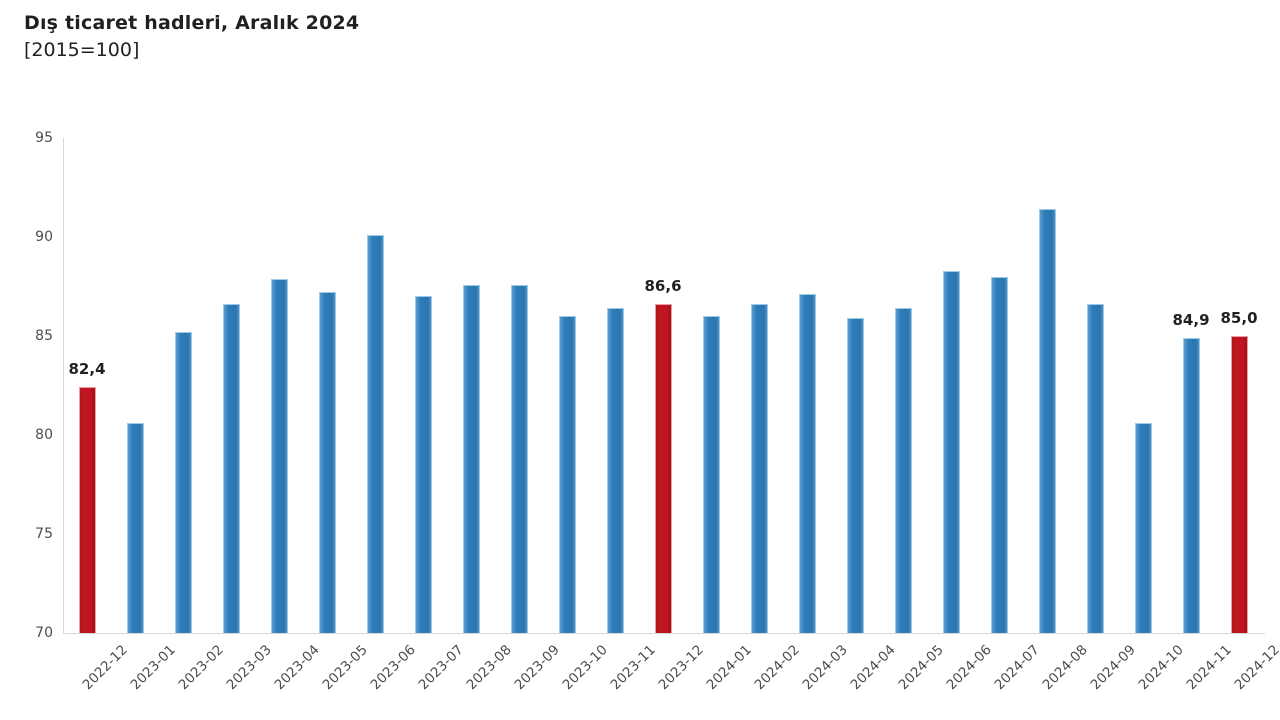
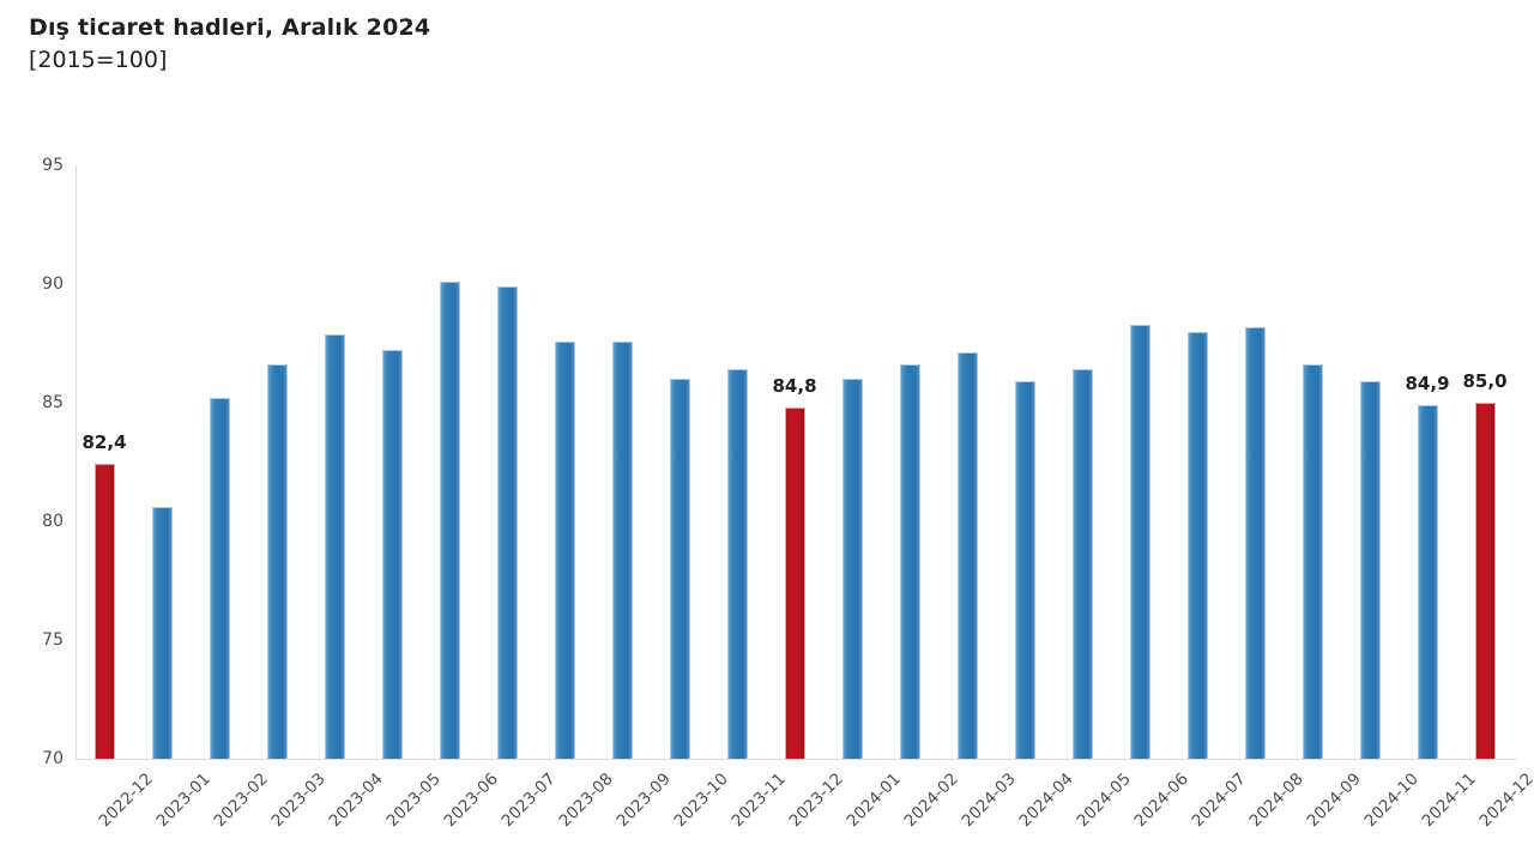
2023-07: 87.0 -> 89.9
2023-12: 86,6 -> 84,8
2024-08: 91.4 -> 88.2
2024-10: 80.6 -> 85.9
